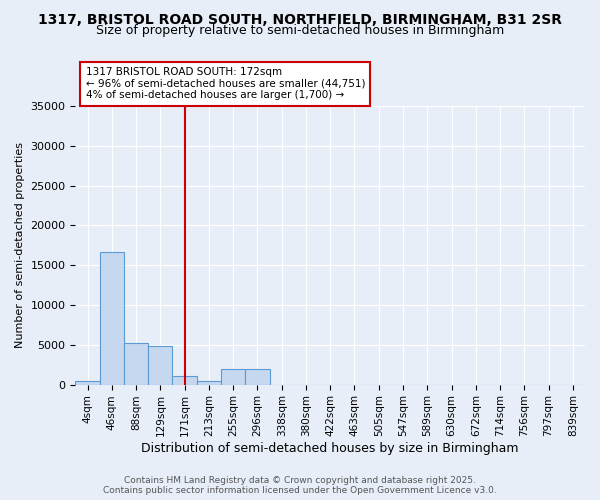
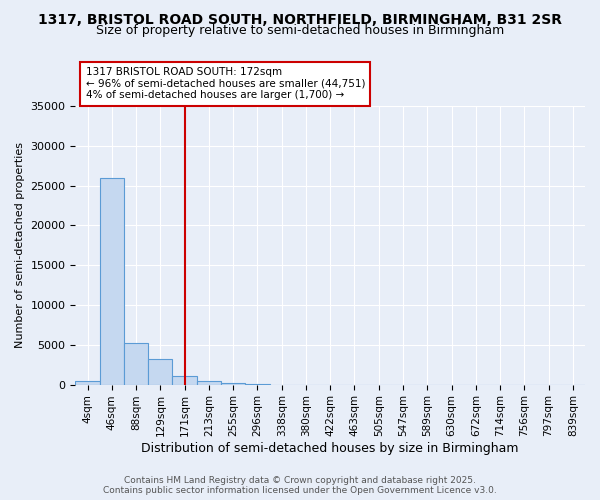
46sqm: 16600 -> 26000
129sqm: 4800 -> 3200
255sqm: 2000 -> 200
296sqm: 2000 -> 0
